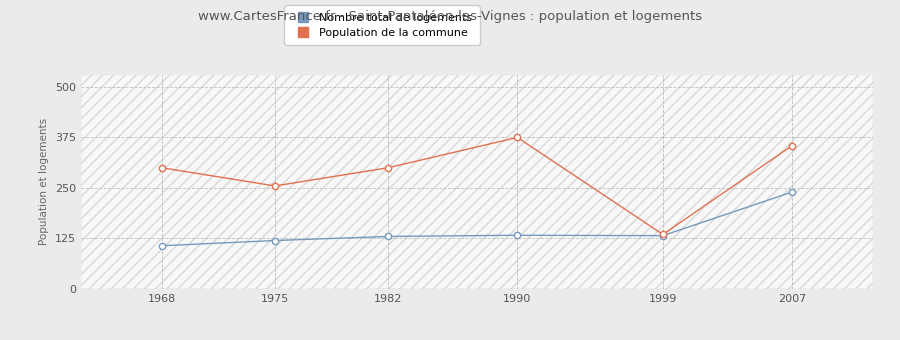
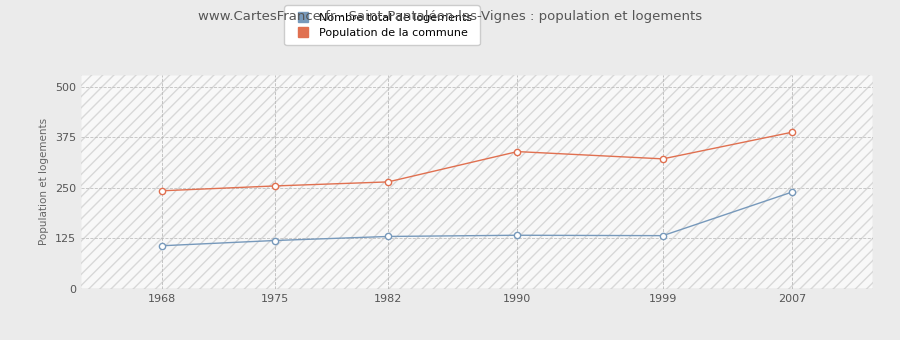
Population de la commune/1968: 300 -> 243
Population de la commune/1982: 300 -> 265
Population de la commune/1990: 375 -> 340
Population de la commune/1999: 135 -> 322
Population de la commune/2007: 355 -> 388
